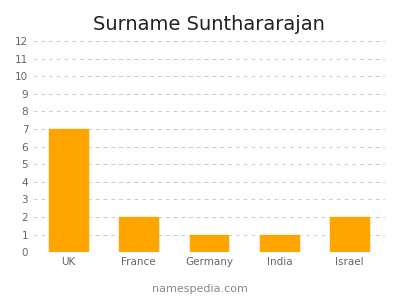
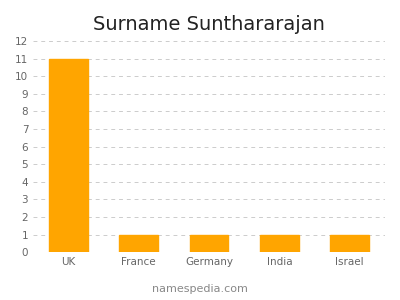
UK: 7 -> 11
France: 2 -> 1
Israel: 2 -> 1
